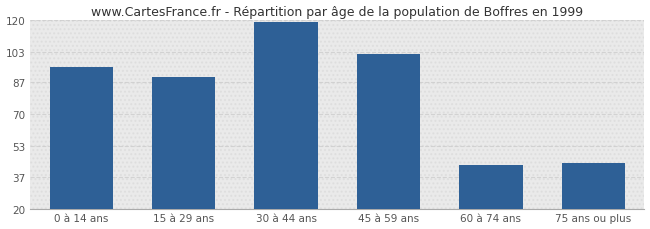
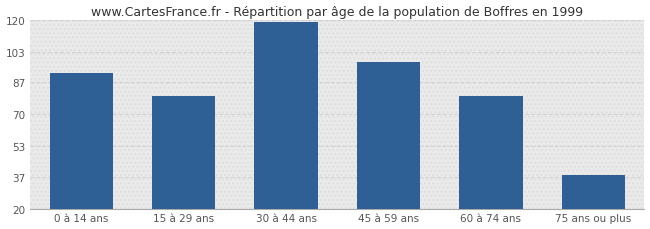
0 à 14 ans: 95 -> 92
15 à 29 ans: 90 -> 80
45 à 59 ans: 102 -> 98
60 à 74 ans: 43 -> 80
75 ans ou plus: 44 -> 38
